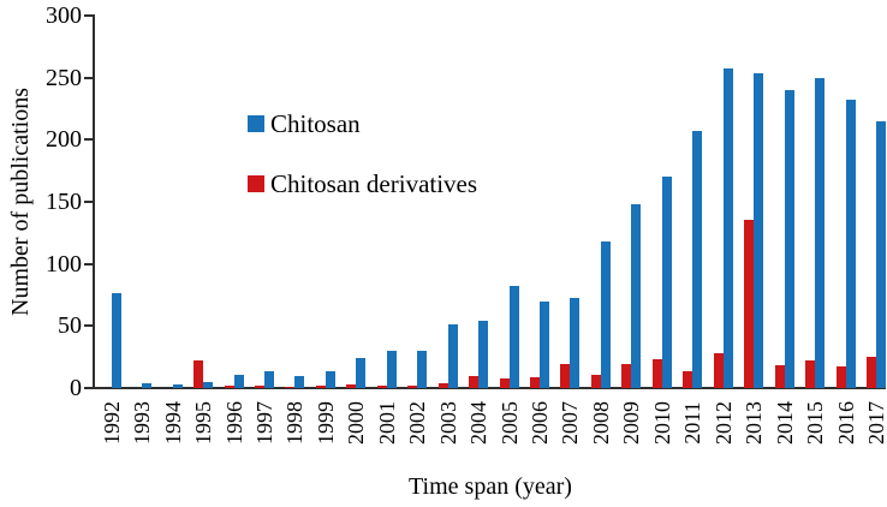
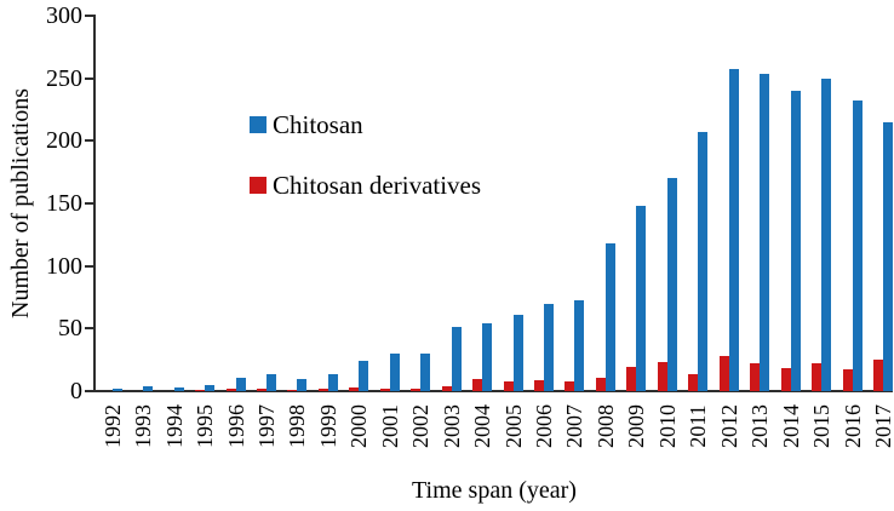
Chitosan/1992: 76 -> 2
Chitosan derivatives/1995: 22 -> 1
Chitosan/2005: 82 -> 61
Chitosan derivatives/2007: 19 -> 8
Chitosan derivatives/2013: 135 -> 22
